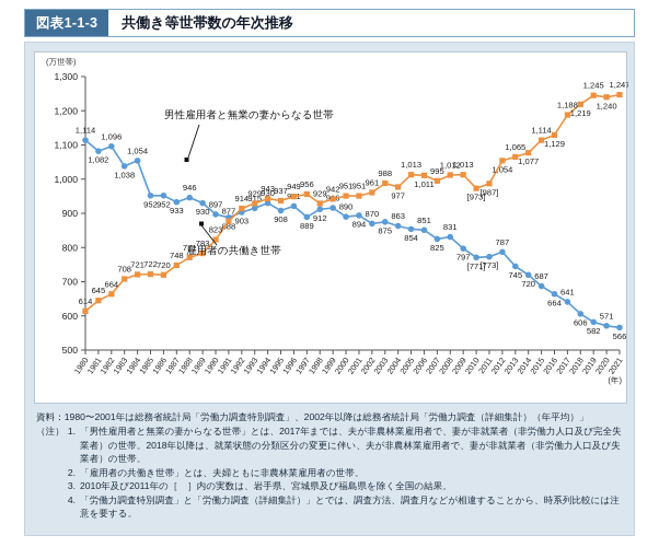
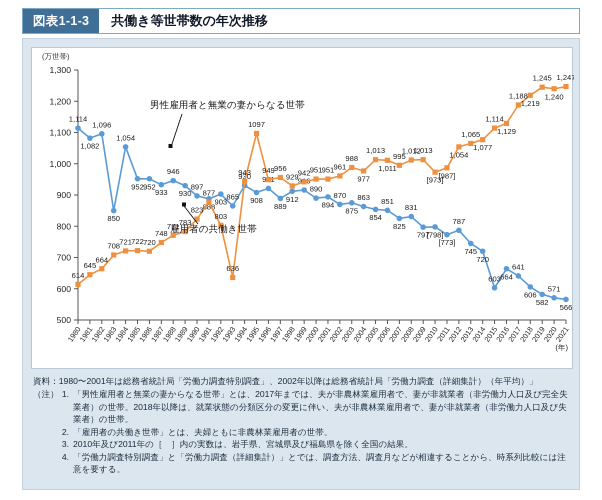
男性雇用者と無業の妻からなる世帯/1983: 1,038 -> 850
雇用者の共働き世帯/1992: 914 -> 803
男性雇用者と無業の妻からなる世帯/1993: 915 -> 865
雇用者の共働き世帯/1993: 929 -> 636
雇用者の共働き世帯/1995: 937 -> 1097
男性雇用者と無業の妻からなる世帯/2010: 771 -> 798
男性雇用者と無業の妻からなる世帯/2015: 687 -> 603
